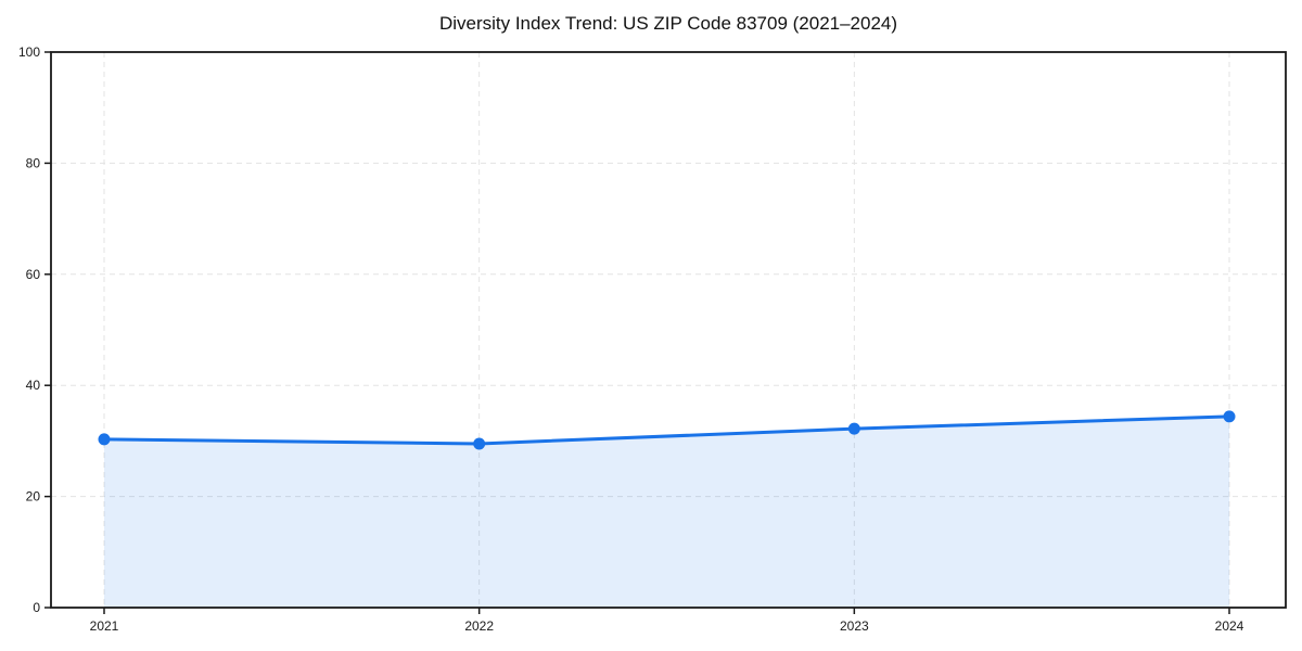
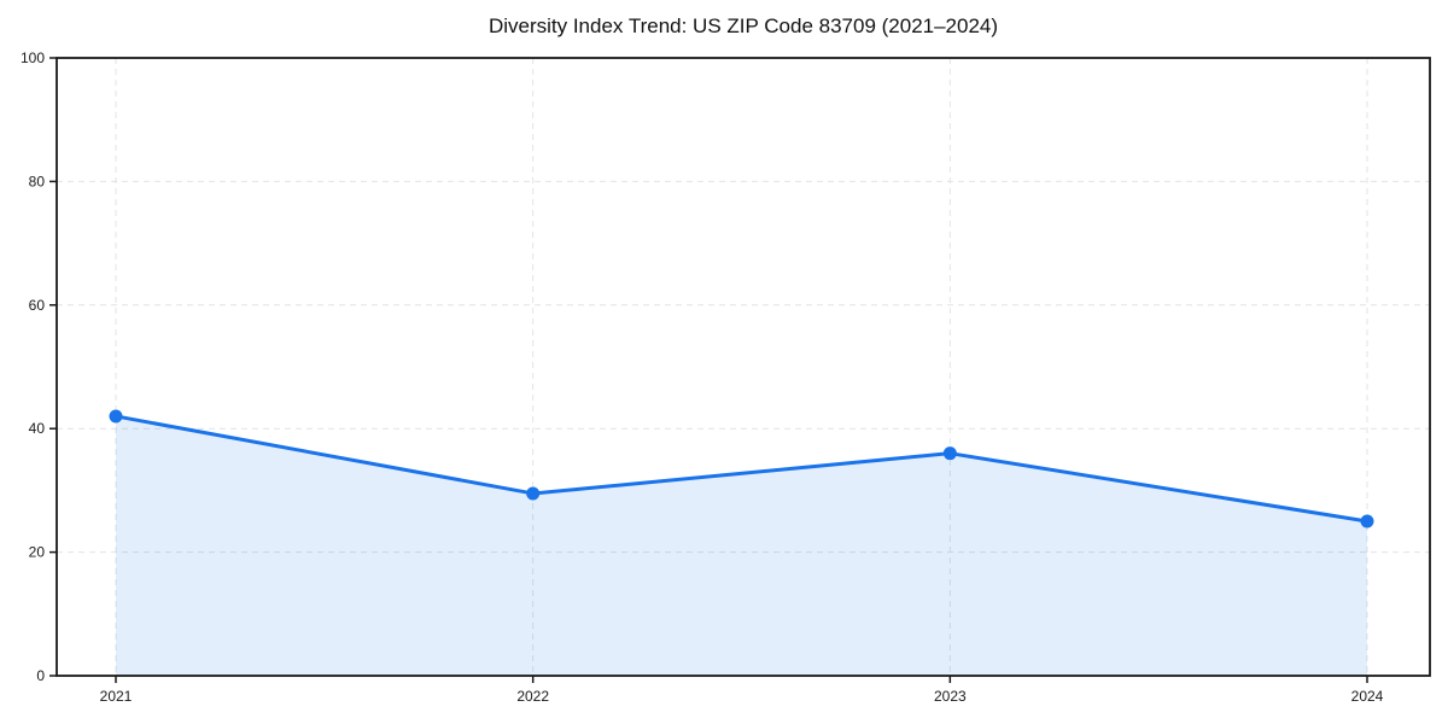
2021: 30 -> 42
2023: 32 -> 36
2024: 34 -> 25
